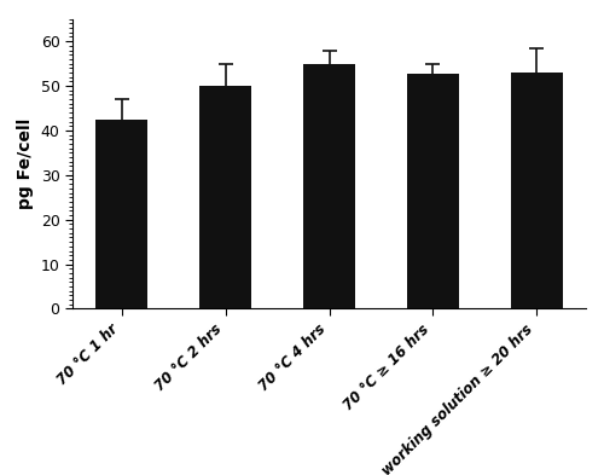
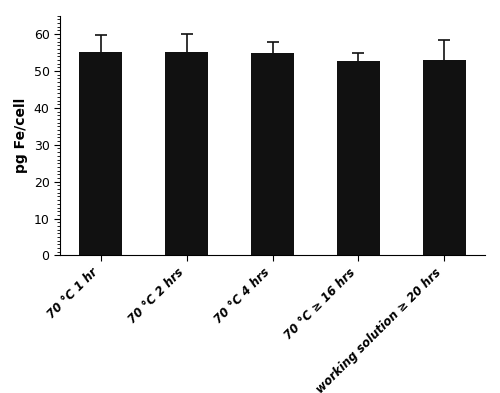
70 °C 1 hr: 42.5 -> 55.2
70 °C 2 hrs: 50.0 -> 55.2
